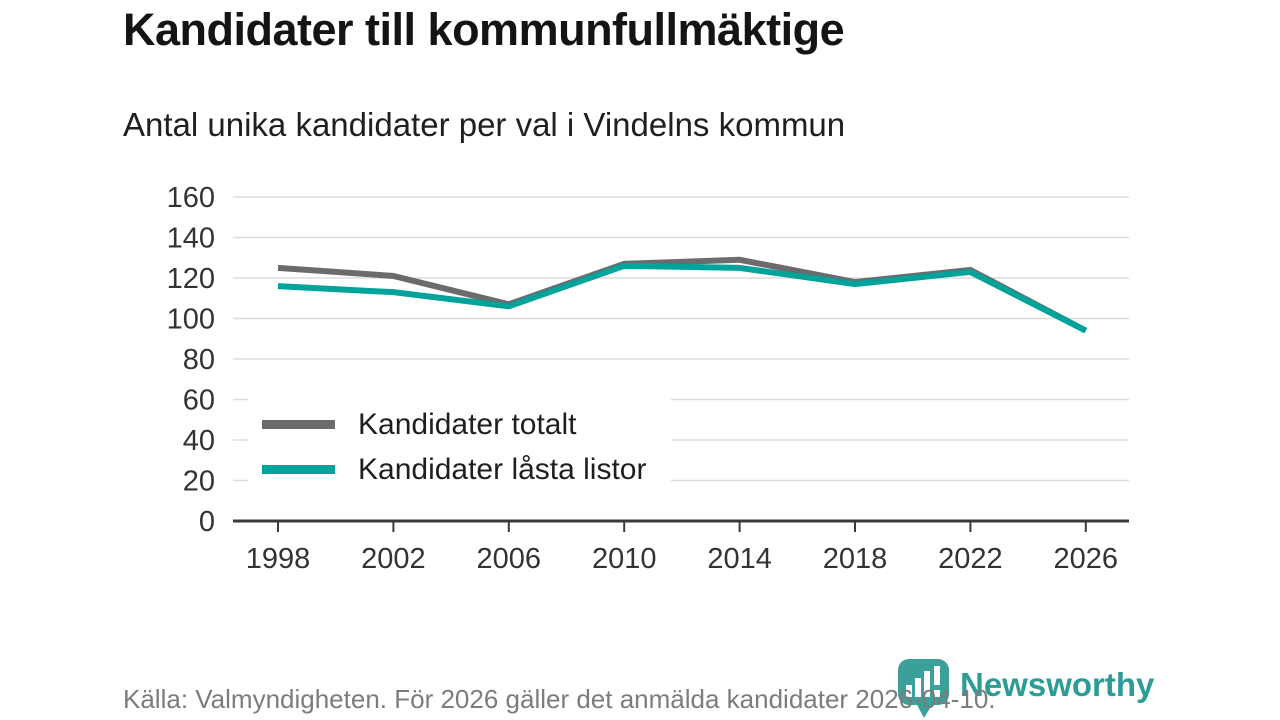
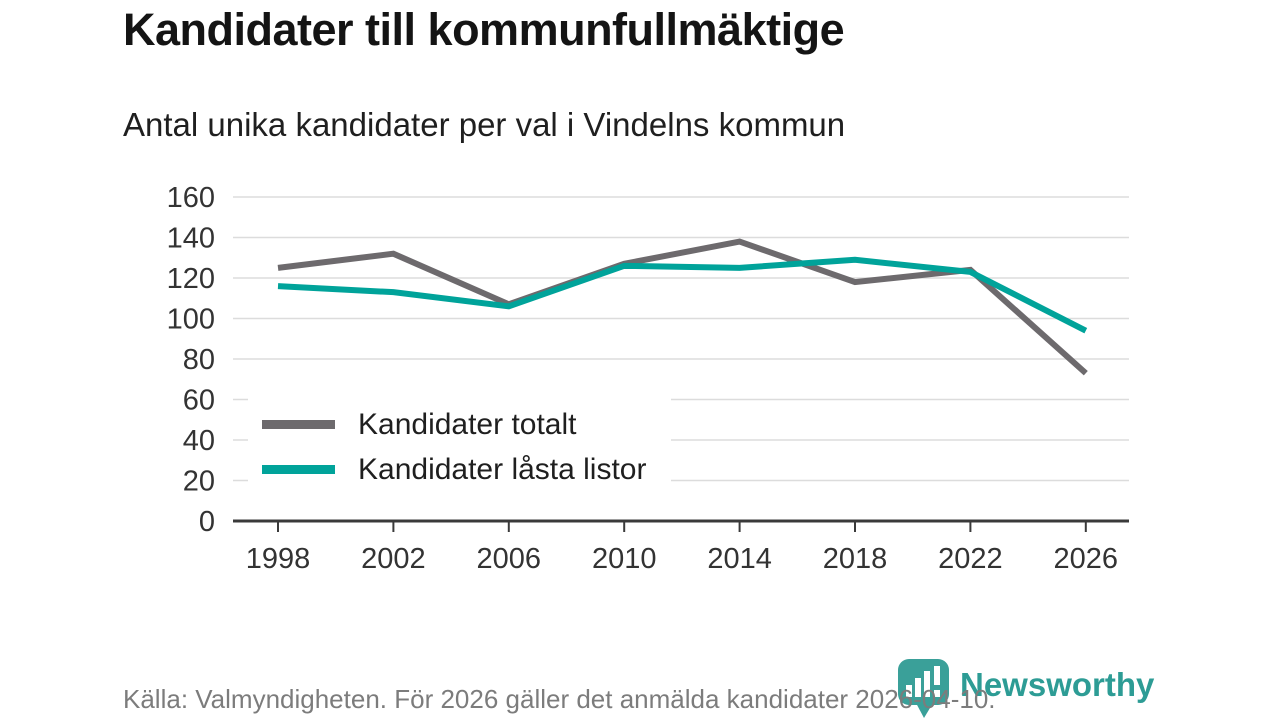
Kandidater totalt/2002: 121 -> 132
Kandidater totalt/2014: 129 -> 138
Kandidater låsta listor/2018: 117 -> 129
Kandidater totalt/2026: 94 -> 73
